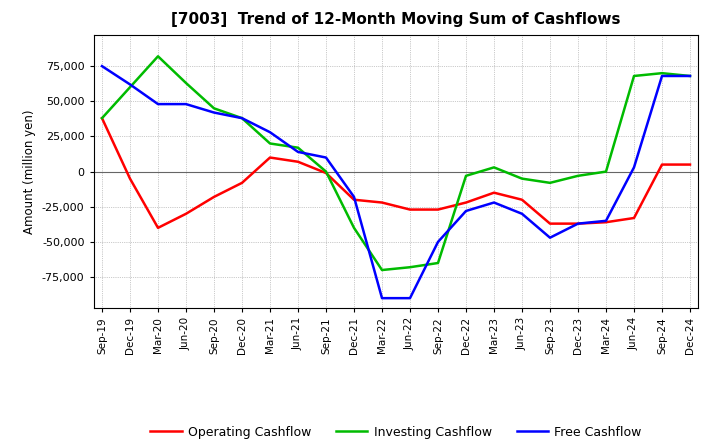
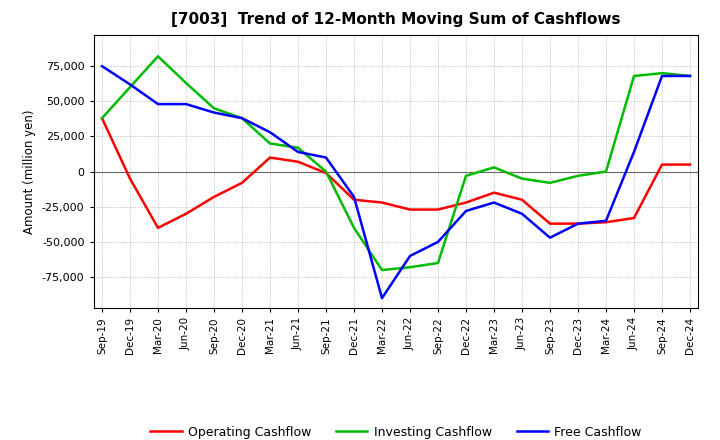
Free Cashflow/Jun-22: -90,000 -> -60,000
Free Cashflow/Jun-24: 3,000 -> 14,000
